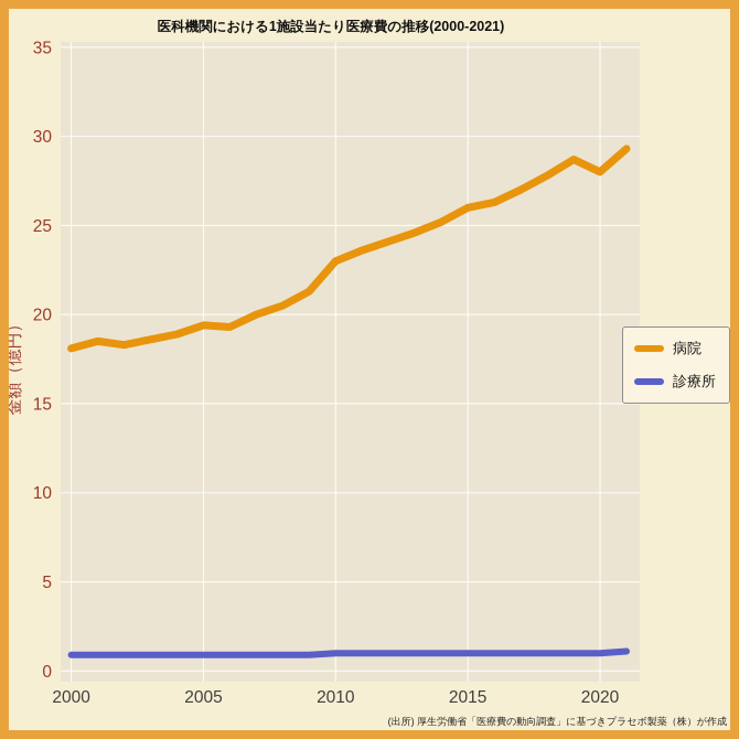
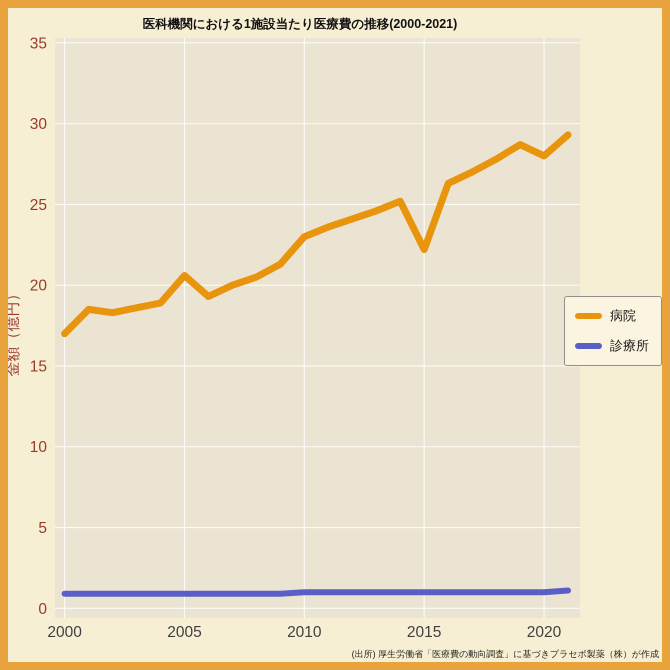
病院/2000: 18.1 -> 17.0
病院/2005: 19.4 -> 20.6
病院/2015: 26.0 -> 22.2
